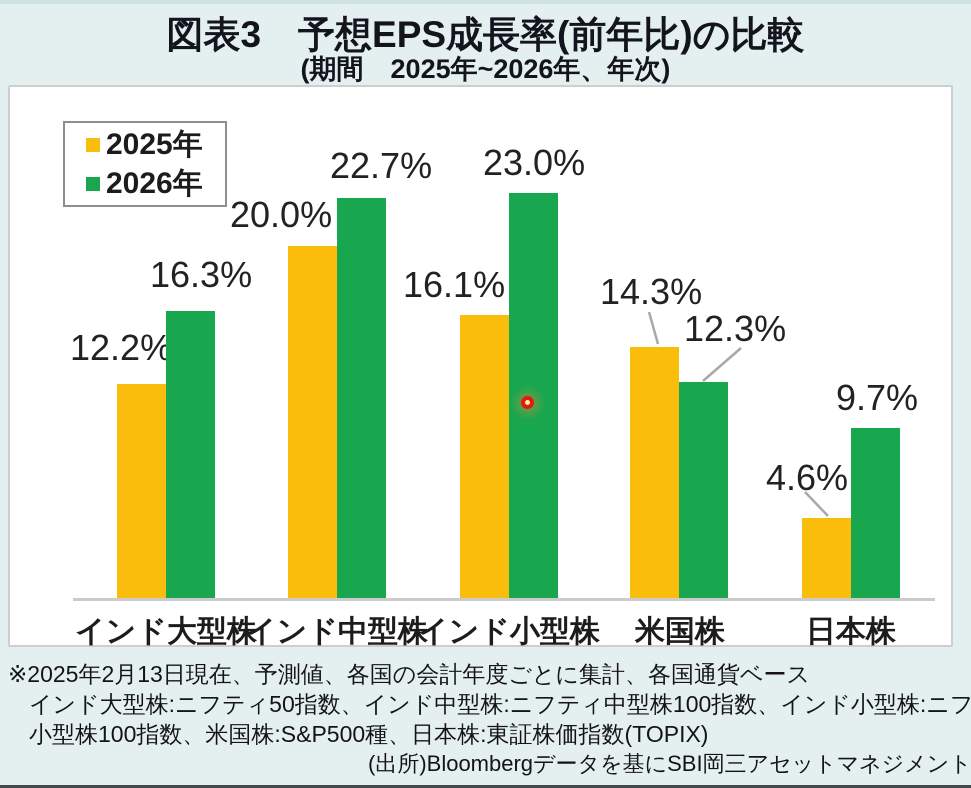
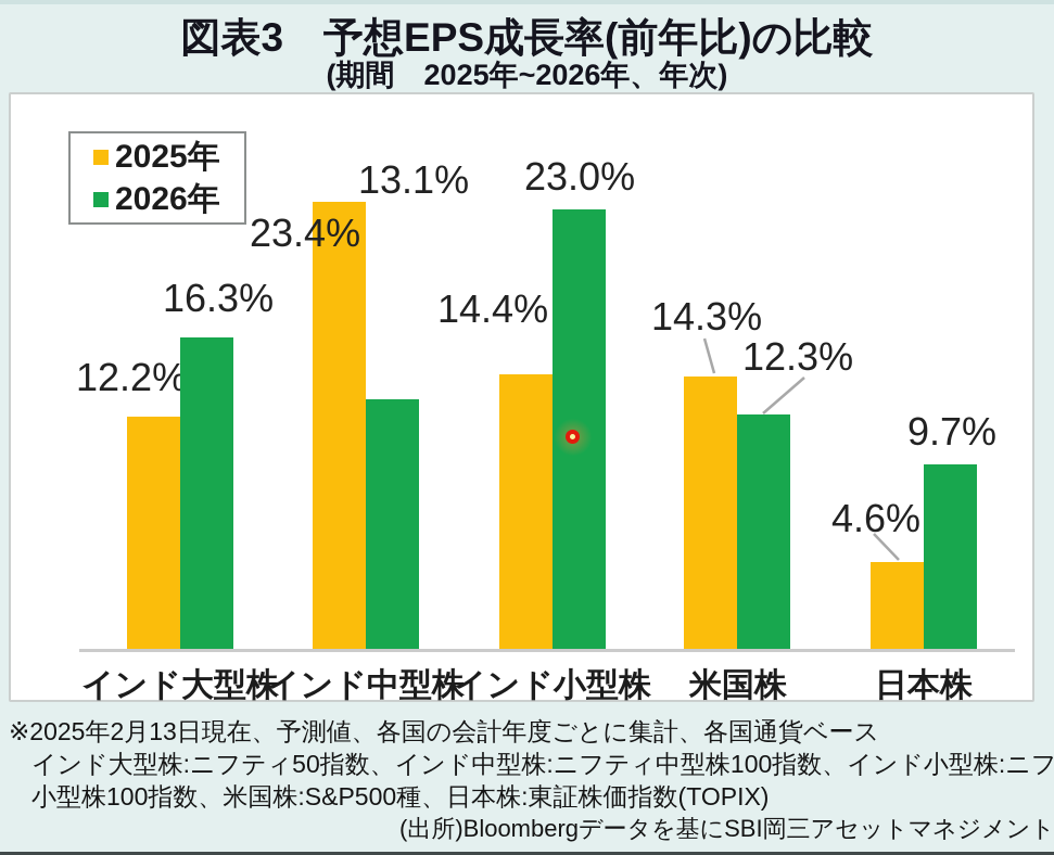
2025年/インド中型株: 20.0% -> 23.4%
2026年/インド中型株: 22.7% -> 13.1%
2025年/インド小型株: 16.1% -> 14.4%
